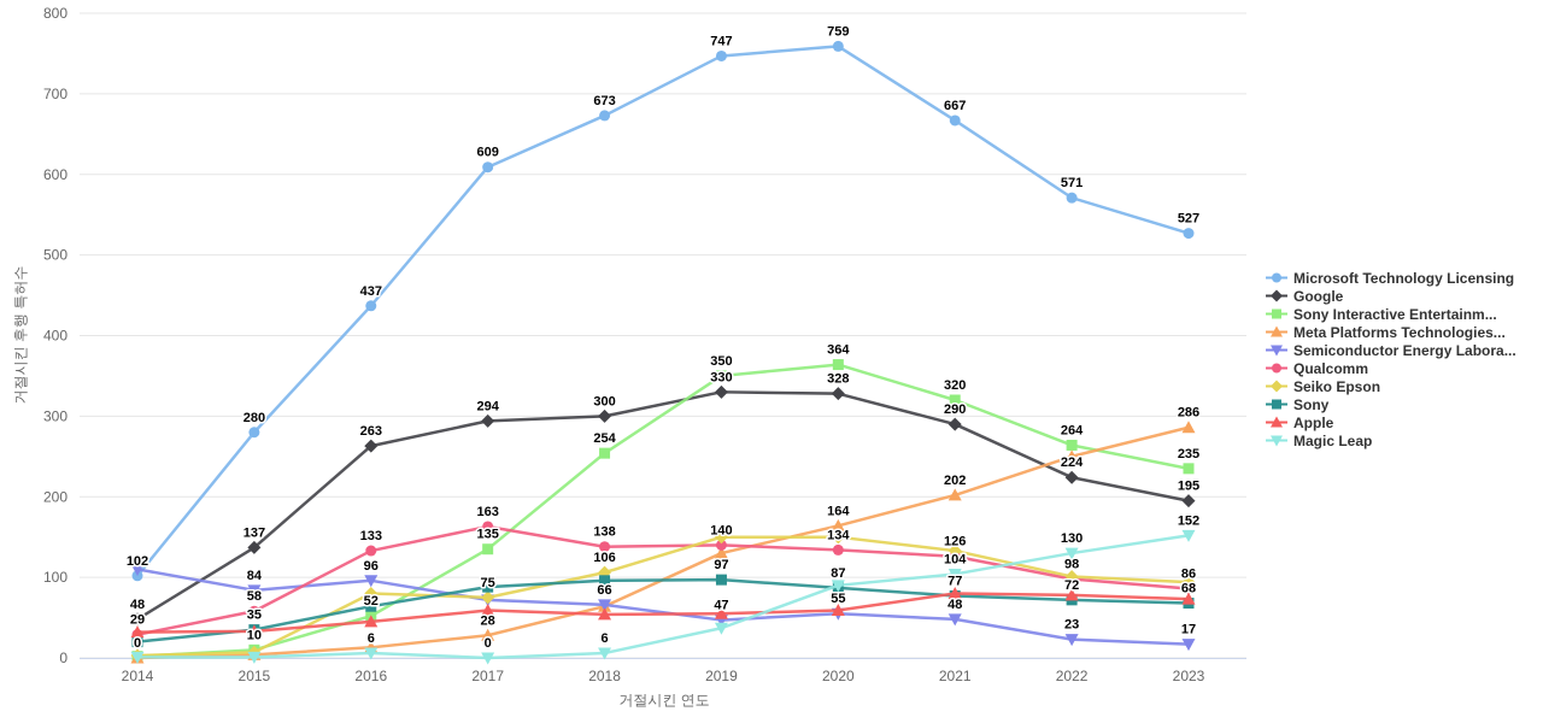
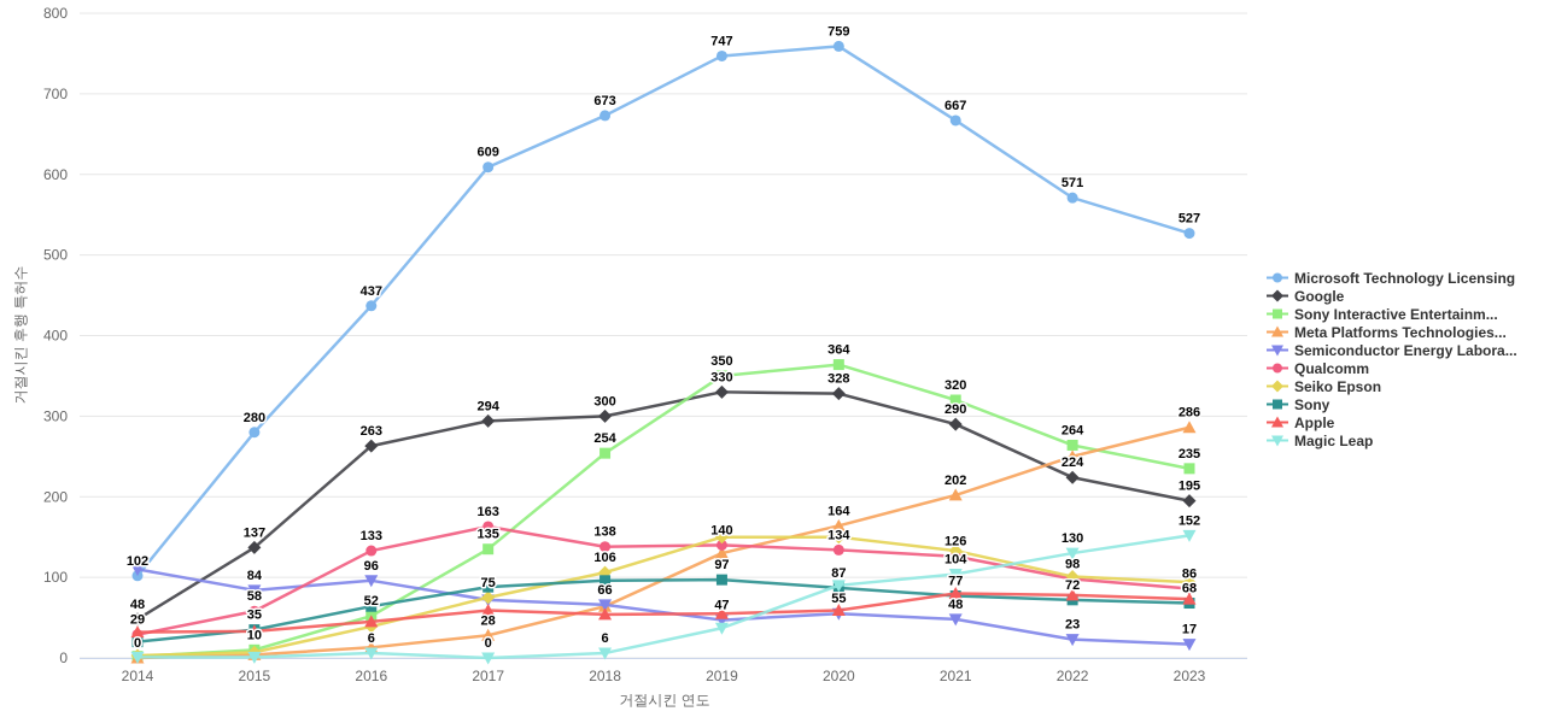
Seiko Epson/2016: 80 -> 40
